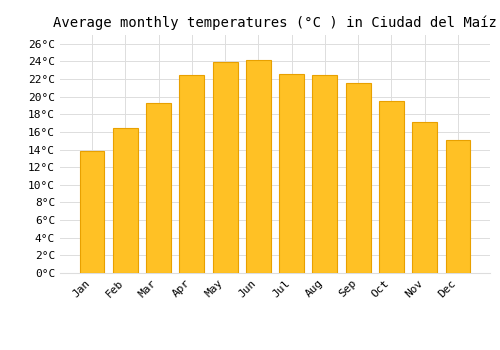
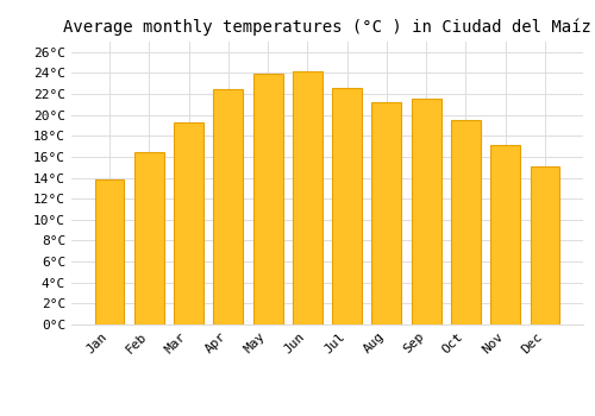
Aug: 22.5°C -> 21.2°C
